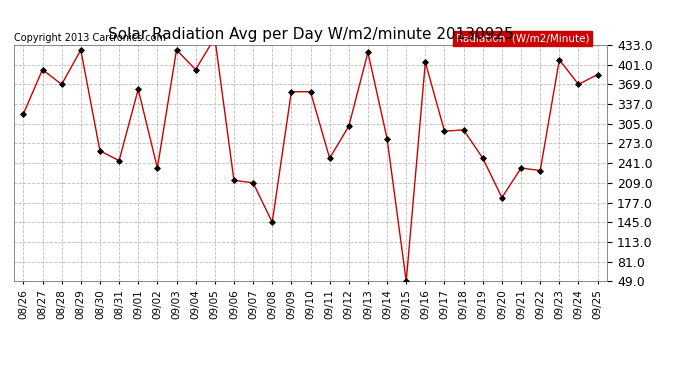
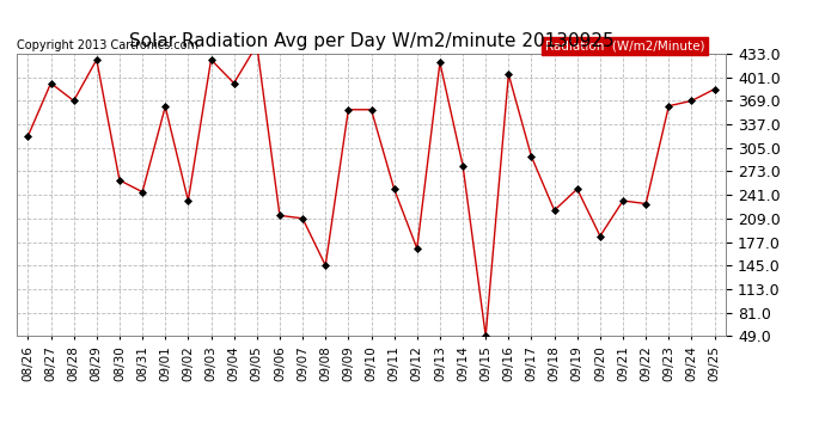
09/12: 301 -> 168
09/18: 295 -> 220
09/23: 409 -> 362
